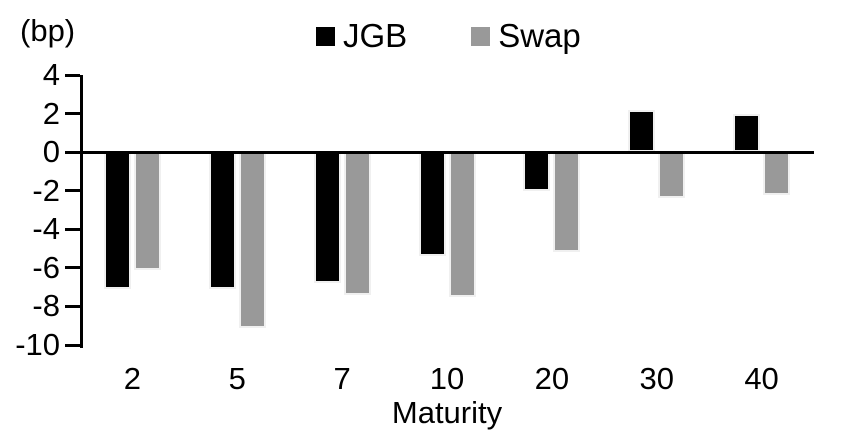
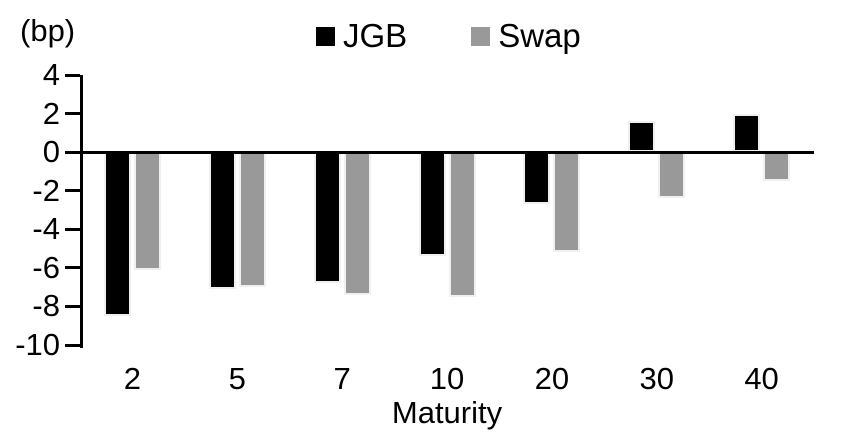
JGB/2: -7.1 -> -8.5
Swap/5: -9.1 -> -7.0
JGB/20: -2.0 -> -2.7
JGB/30: 2.2 -> 1.6
Swap/40: -2.2 -> -1.5
